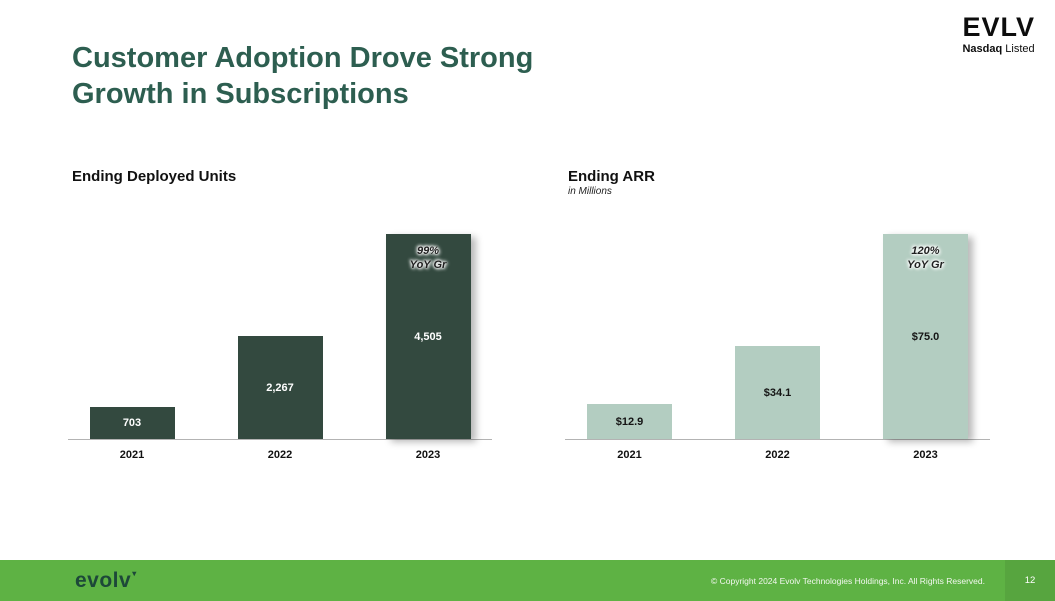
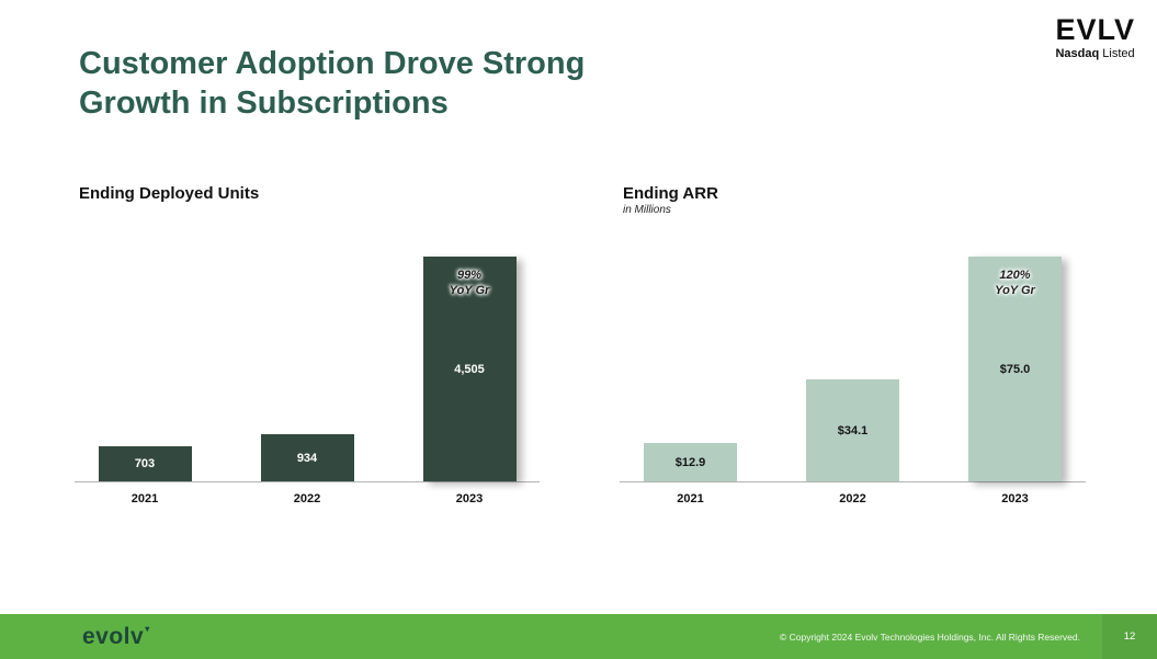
Ending Deployed Units/2022: 2,267 -> 934
